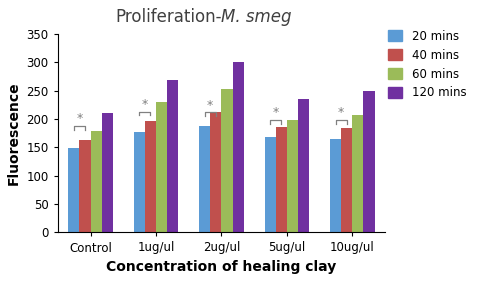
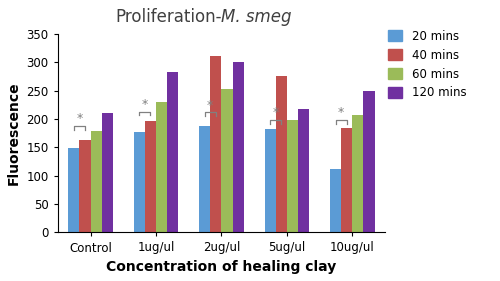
120 mins/1ug/ul: 269 -> 282
40 mins/2ug/ul: 212 -> 310
20 mins/5ug/ul: 169 -> 182
40 mins/5ug/ul: 186 -> 276
120 mins/5ug/ul: 235 -> 218
20 mins/10ug/ul: 165 -> 112
